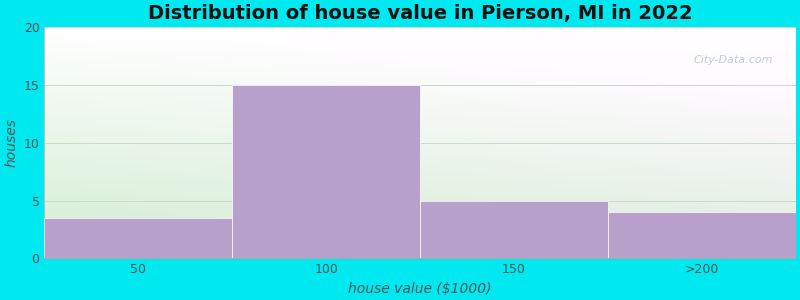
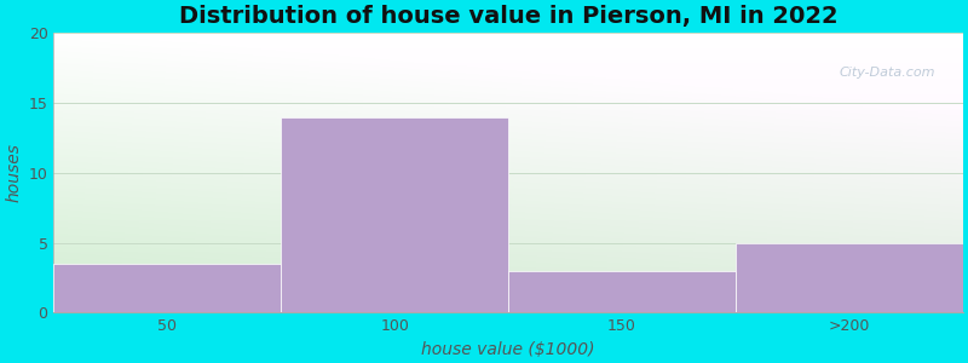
100: 15.0 -> 14.0
150: 5.0 -> 3.0
>200: 4.0 -> 5.0
